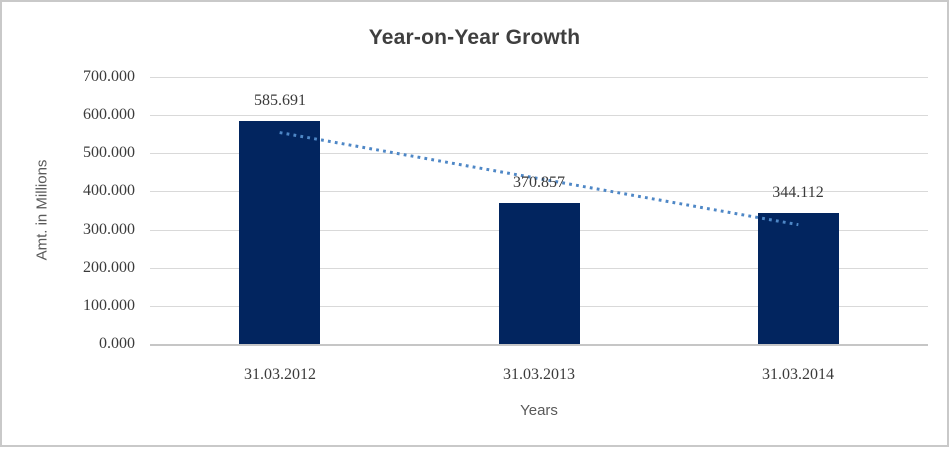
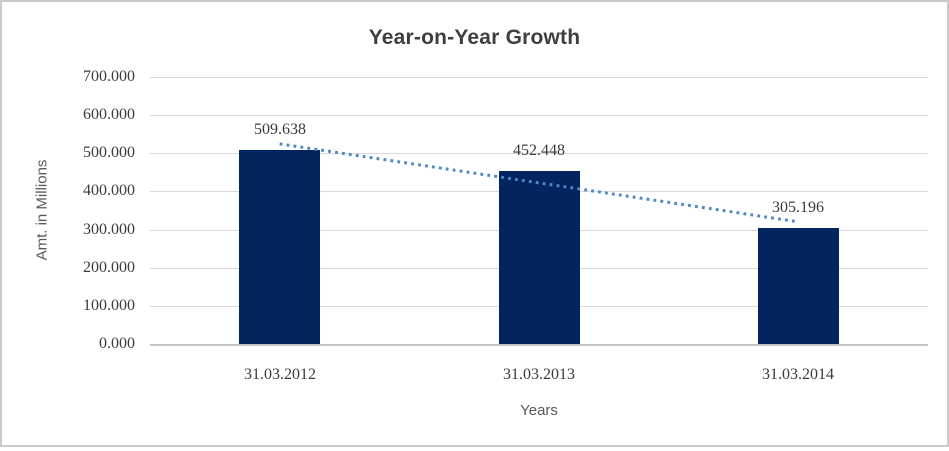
31.03.2012: 585.691 -> 509.638
31.03.2013: 370.857 -> 452.448
31.03.2014: 344.112 -> 305.196
